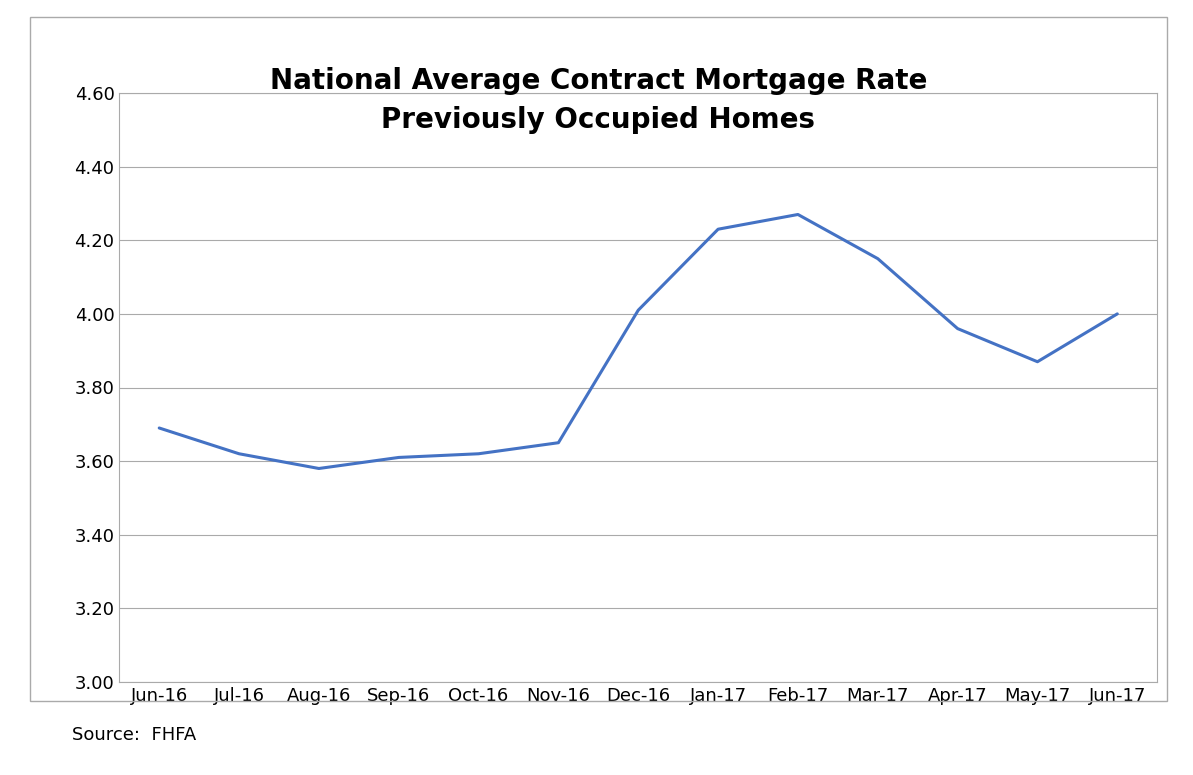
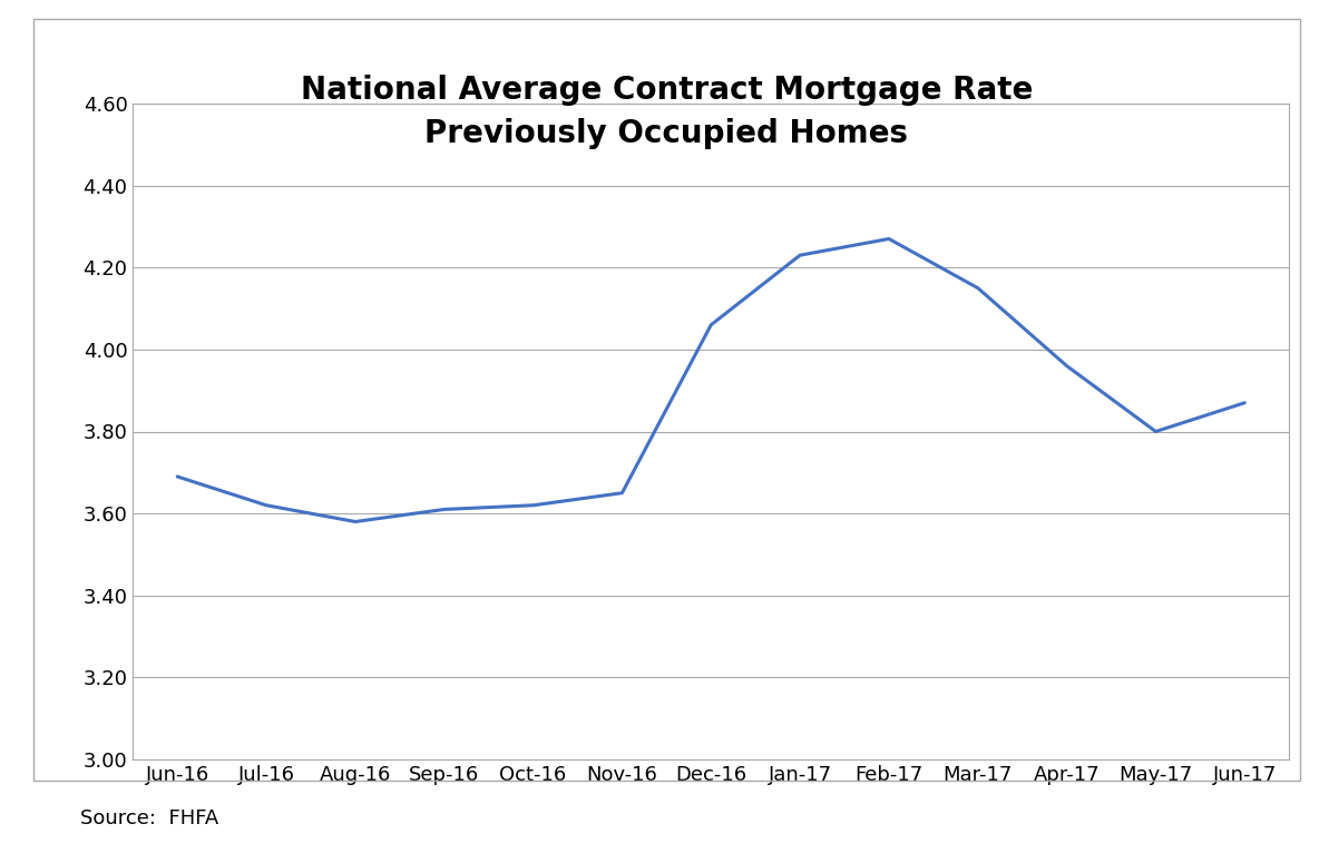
Dec-16: 4.01 -> 4.06
May-17: 3.87 -> 3.80
Jun-17: 4.00 -> 3.87
